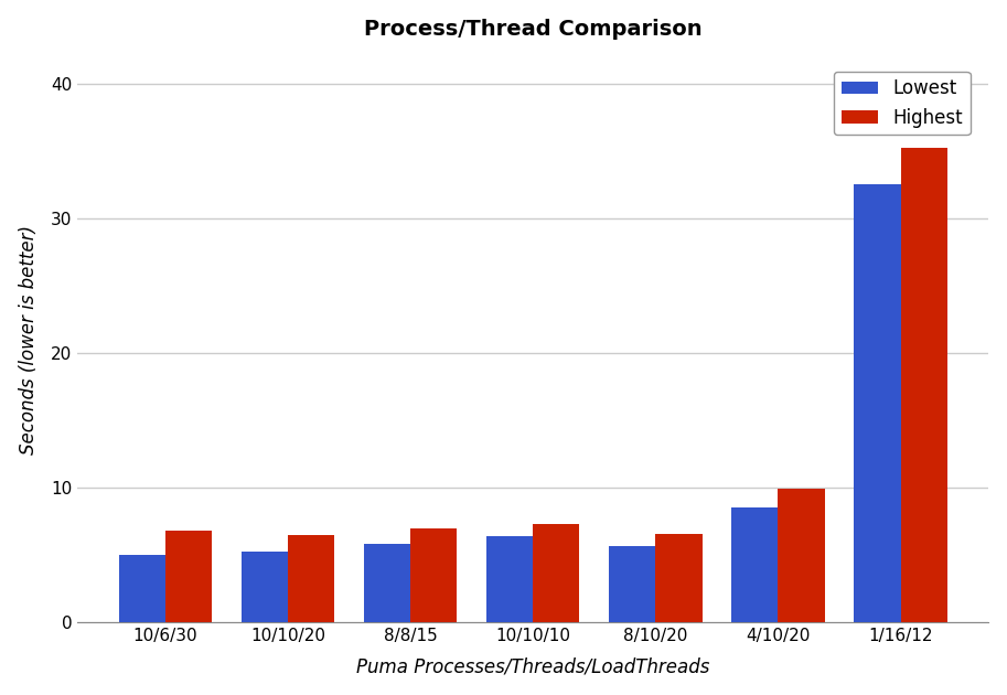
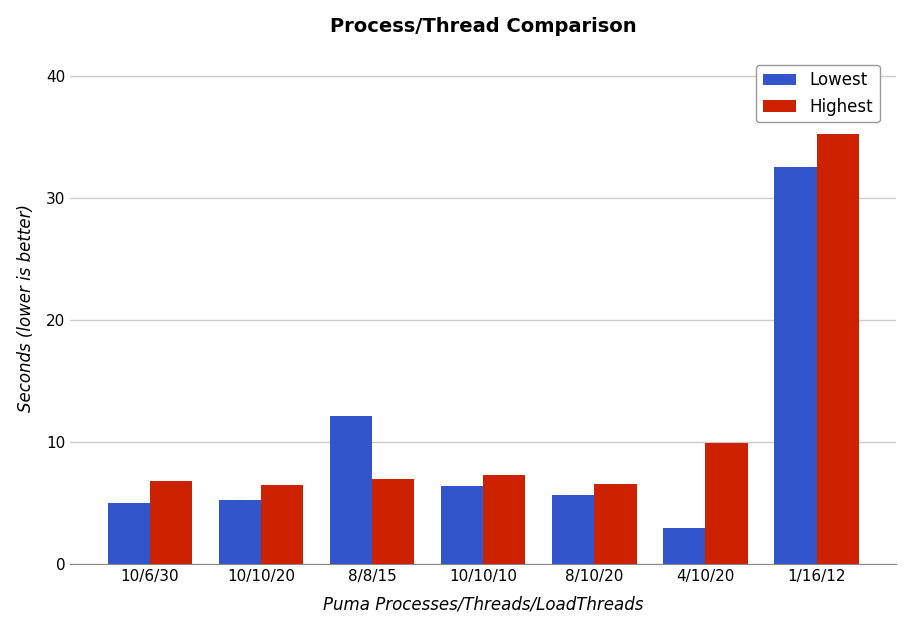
Lowest/8/8/15: 5.8 -> 12.1
Lowest/4/10/20: 8.5 -> 3.0
